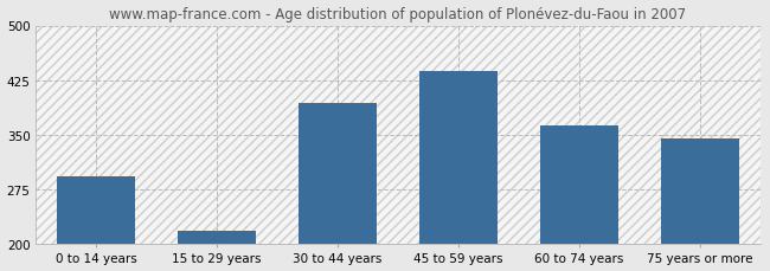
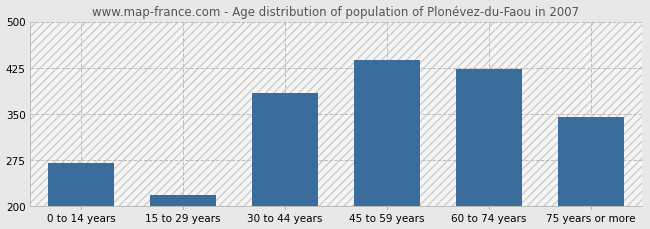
0 to 14 years: 293 -> 270
30 to 44 years: 393 -> 384
60 to 74 years: 363 -> 422
